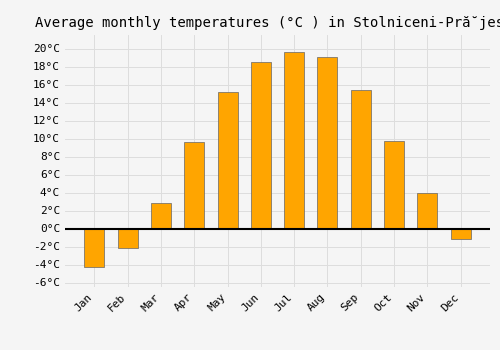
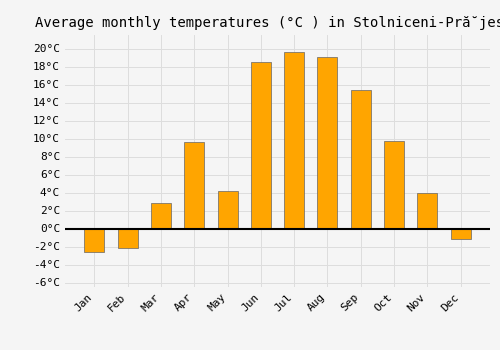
Jan: -4.3°C -> -2.6°C
May: 15.2°C -> 4.2°C
